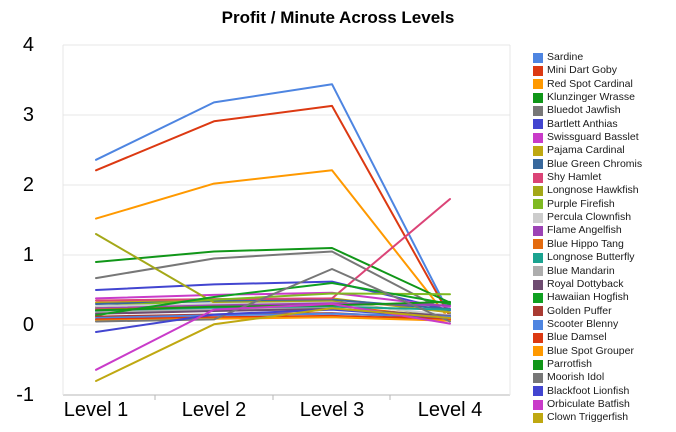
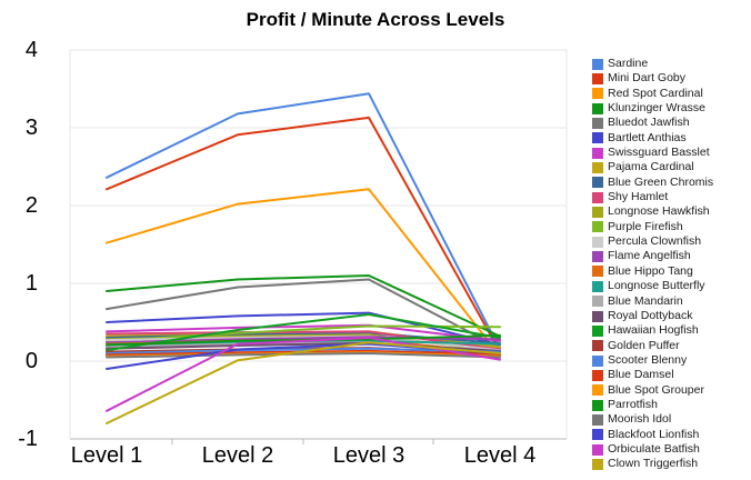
Longnose Hawkfish/Level 1: 1.3 -> 0.3
Moorish Idol/Level 3: 0.8 -> 0.1
Shy Hamlet/Level 4: 1.8 -> 0.1
